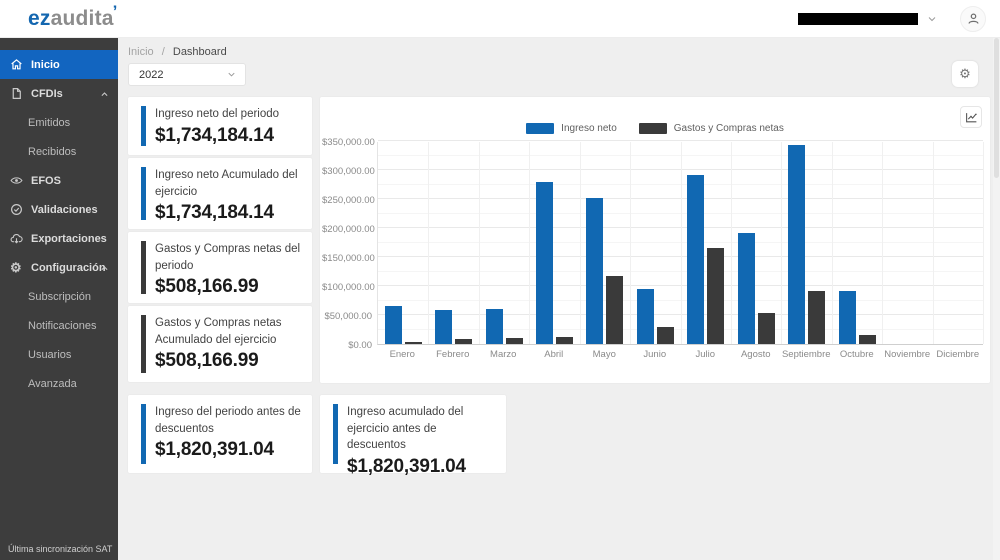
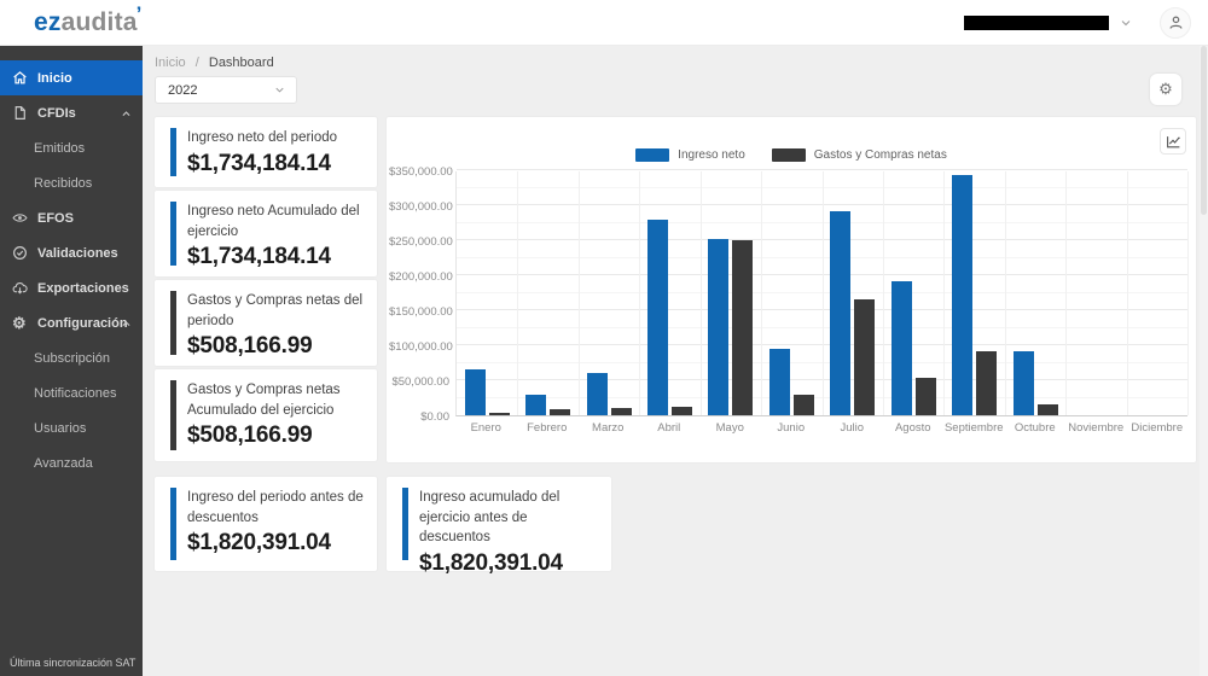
Ingreso neto/Febrero: $60000 -> $30000
Gastos y Compras netas/Mayo: $120000 -> $250000
